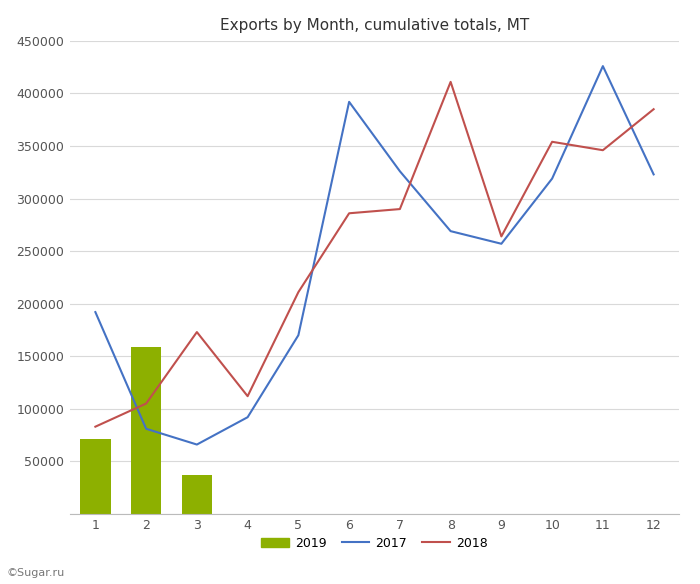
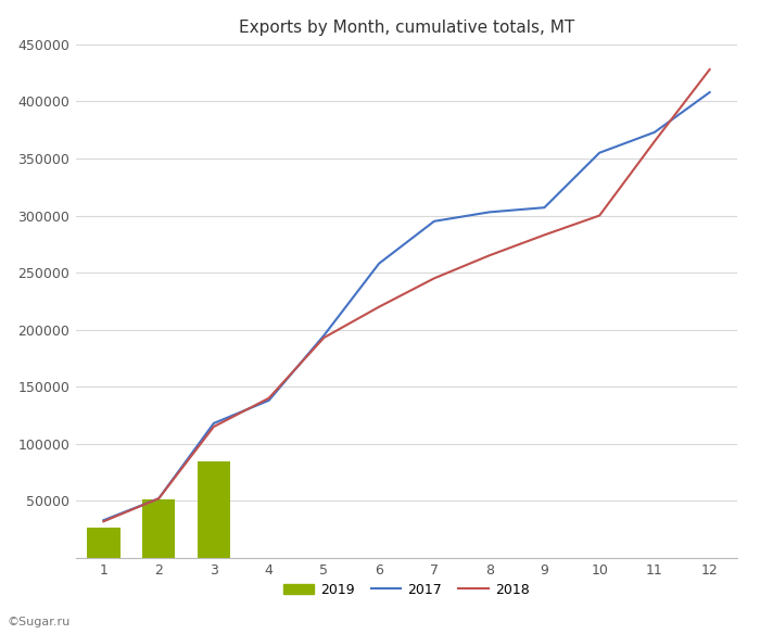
2017/1: 192000 -> 33000
2018/1: 83000 -> 32000
2019/1: 71000 -> 27000
2017/2: 81000 -> 52000
2018/2: 105000 -> 52000
2019/2: 159000 -> 51000
2017/3: 66000 -> 118000
2018/3: 173000 -> 115000
2019/3: 37000 -> 85000
2017/4: 92000 -> 138000
2018/4: 112000 -> 140000
2017/5: 170000 -> 195000
2018/5: 211000 -> 193000
2017/6: 392000 -> 258000
2018/6: 286000 -> 220000
2017/7: 326000 -> 295000
2018/7: 290000 -> 245000
2017/8: 269000 -> 303000
2018/8: 411000 -> 265000
2017/9: 257000 -> 307000
2018/9: 264000 -> 283000
2017/10: 319000 -> 355000
2018/10: 354000 -> 300000
2017/11: 426000 -> 373000
2018/11: 346000 -> 365000
2017/12: 323000 -> 408000
2018/12: 385000 -> 428000
